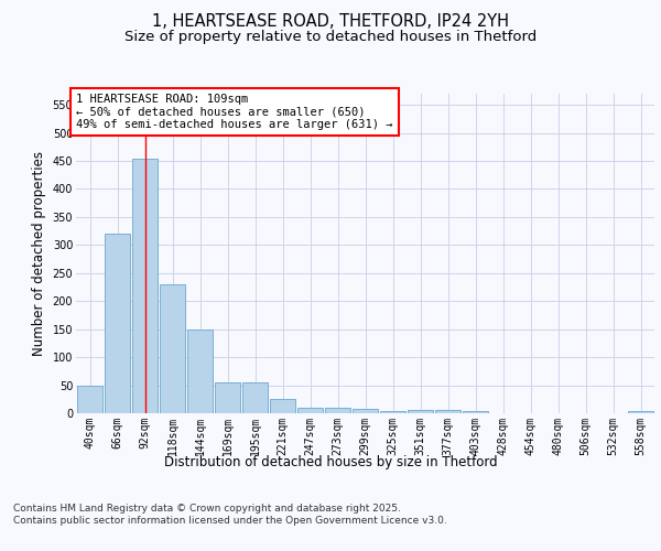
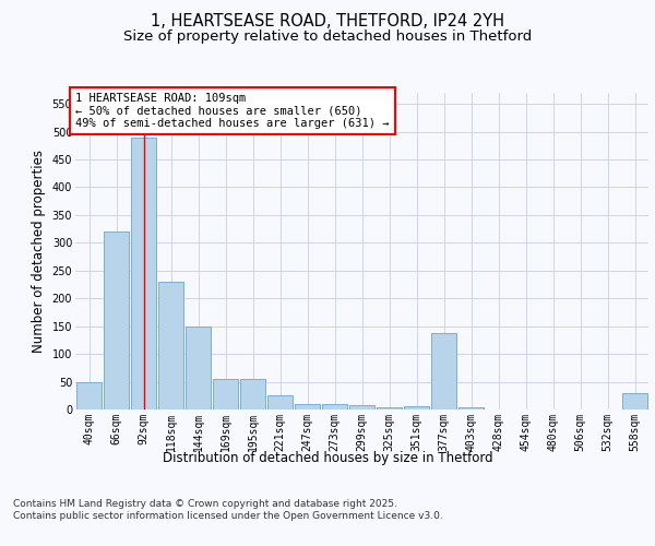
92sqm: 455 -> 490
377sqm: 6 -> 138
558sqm: 4 -> 30
